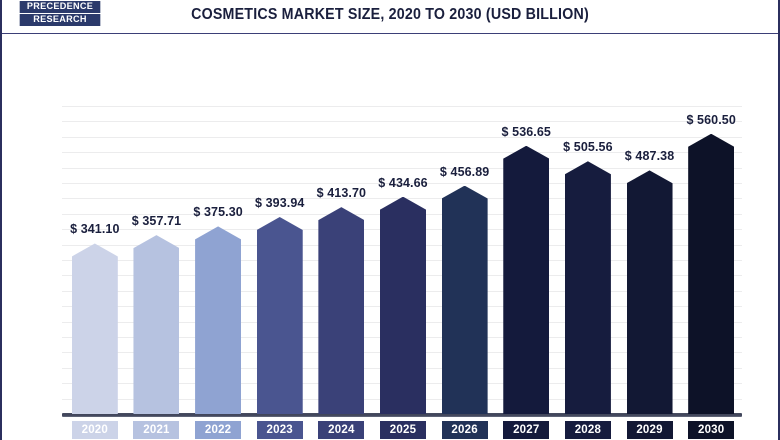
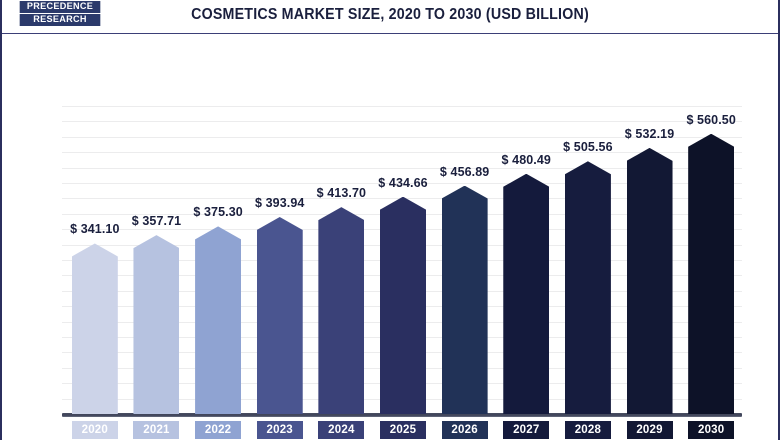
2027: 536.65 -> 480.49
2029: 487.38 -> 532.19
